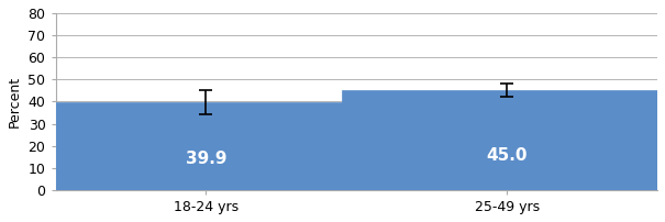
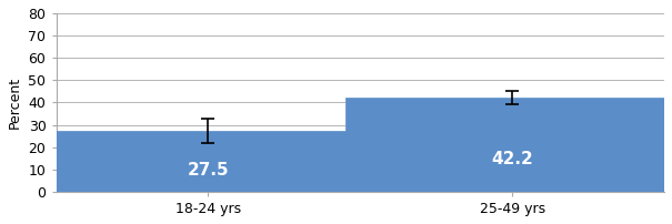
18-24 yrs: 39.9 -> 27.5
25-49 yrs: 45.0 -> 42.2
